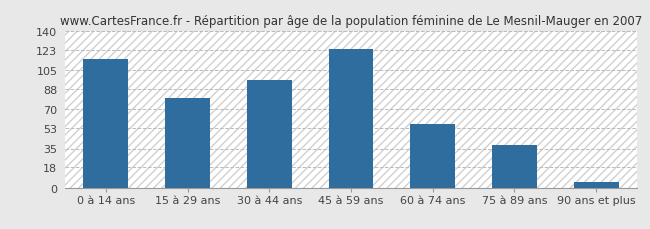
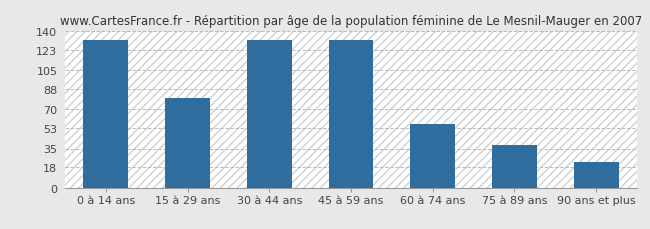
0 à 14 ans: 115 -> 132
30 à 44 ans: 96 -> 132
45 à 59 ans: 124 -> 132
90 ans et plus: 5 -> 23
